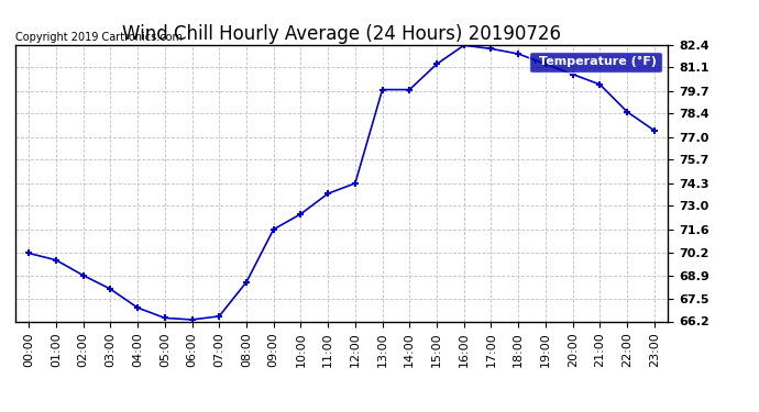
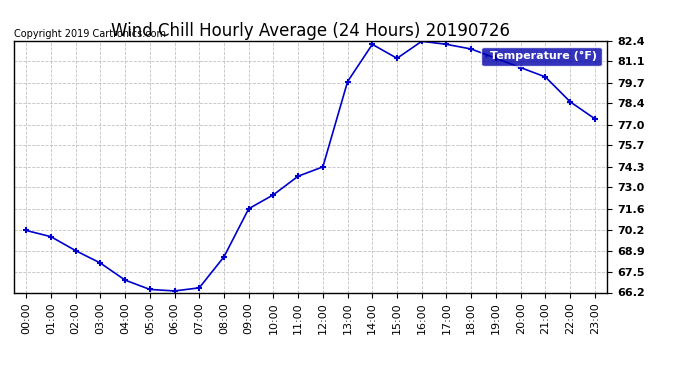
14:00: 79.8 -> 82.2
